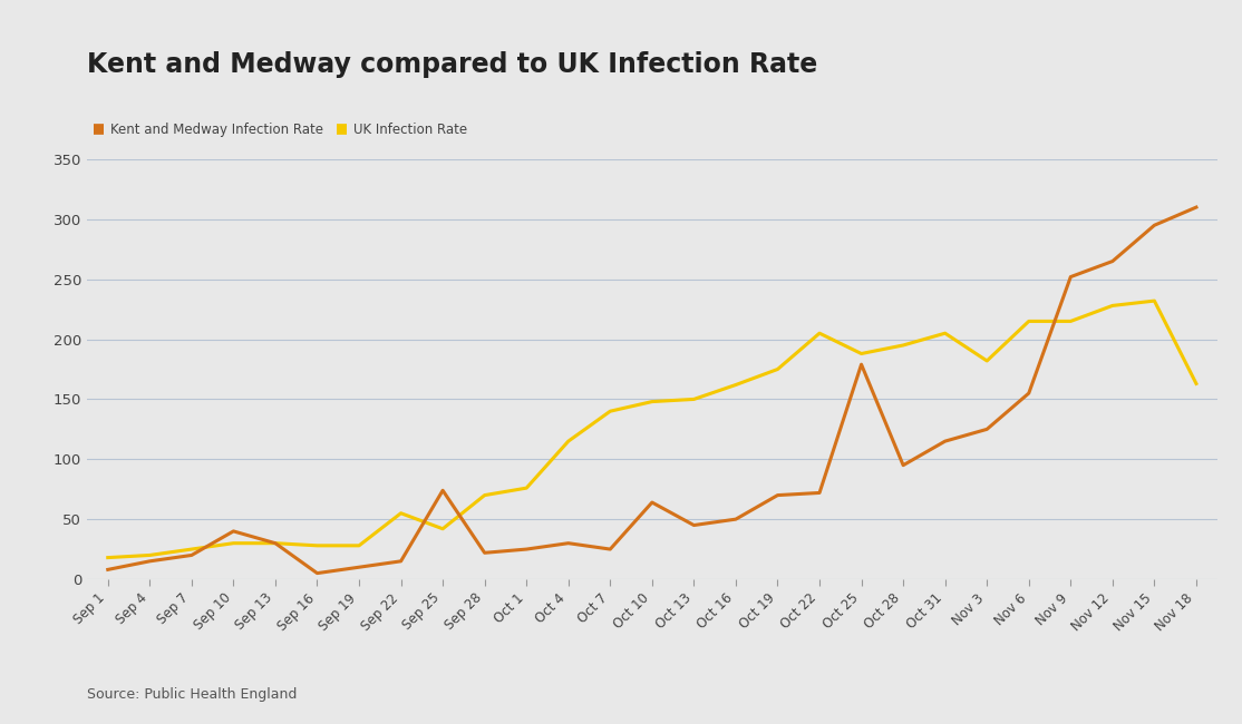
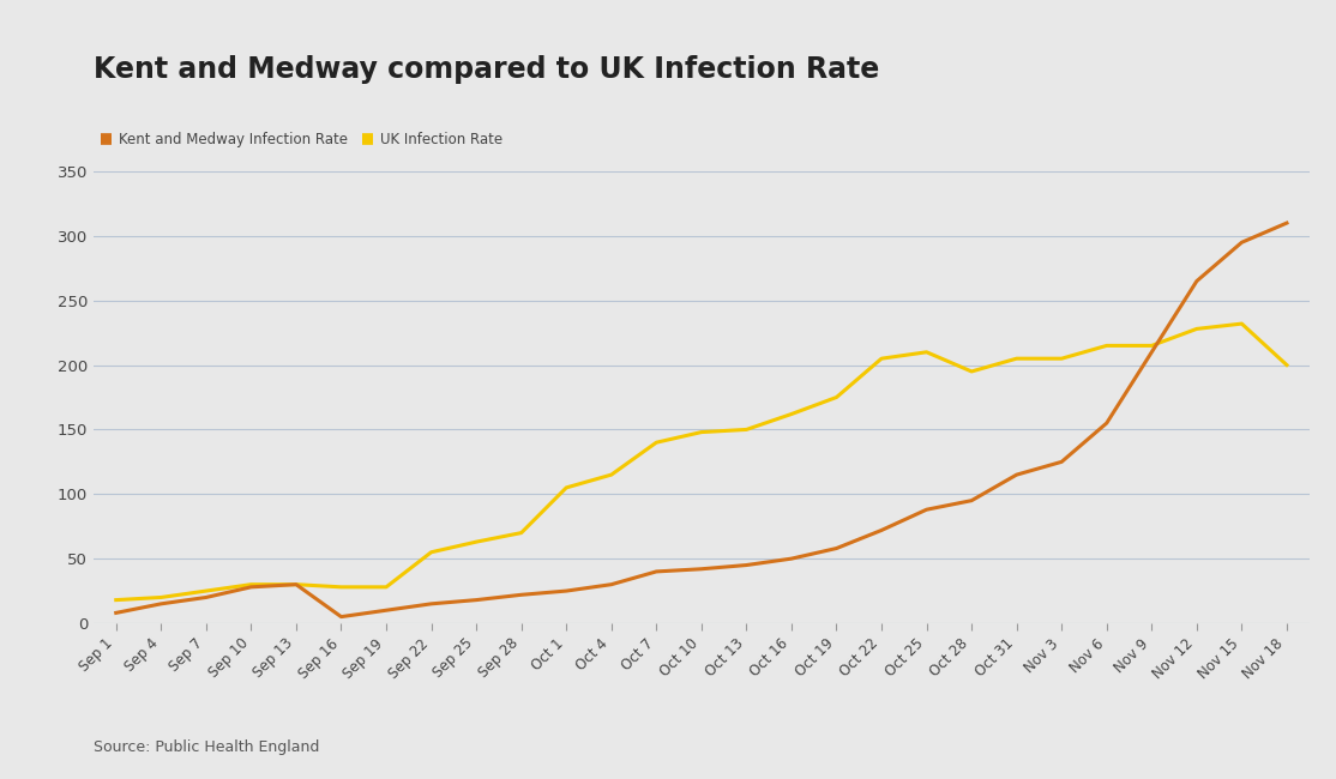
Kent and Medway Infection Rate/Sep 10: 40 -> 28
Kent and Medway Infection Rate/Sep 25: 74 -> 18
UK Infection Rate/Sep 25: 42 -> 63
UK Infection Rate/Oct 1: 76 -> 105
Kent and Medway Infection Rate/Oct 7: 25 -> 40
Kent and Medway Infection Rate/Oct 10: 64 -> 42
Kent and Medway Infection Rate/Oct 19: 70 -> 58
Kent and Medway Infection Rate/Oct 25: 179 -> 88
UK Infection Rate/Oct 25: 188 -> 210
UK Infection Rate/Nov 3: 182 -> 205
Kent and Medway Infection Rate/Nov 9: 252 -> 210
UK Infection Rate/Nov 18: 163 -> 200
